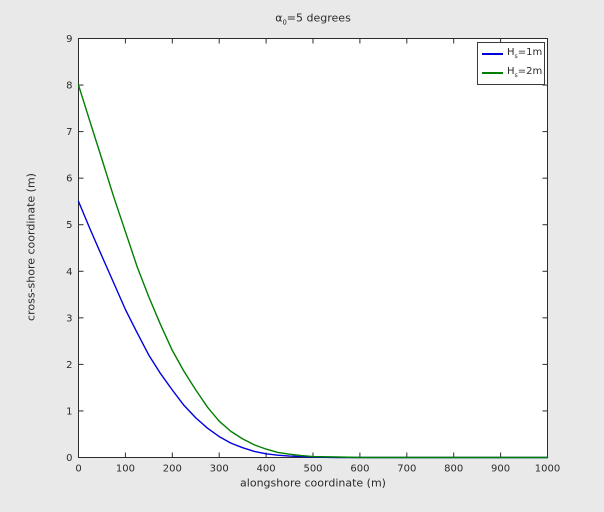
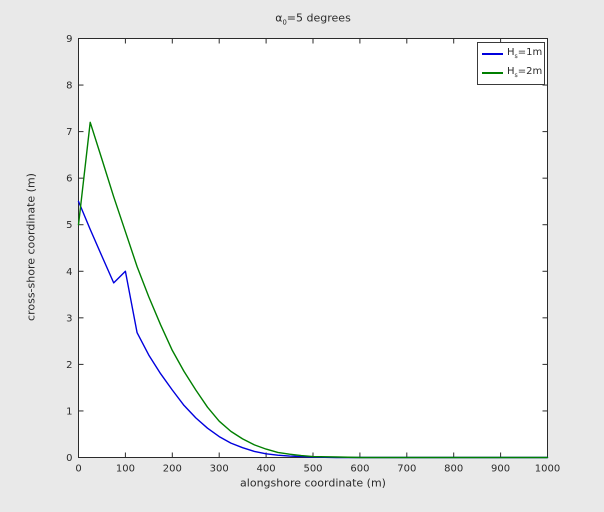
Hs=2m/0: 8.0 -> 5.0
Hs=1m/100: 3.2 -> 4.0
